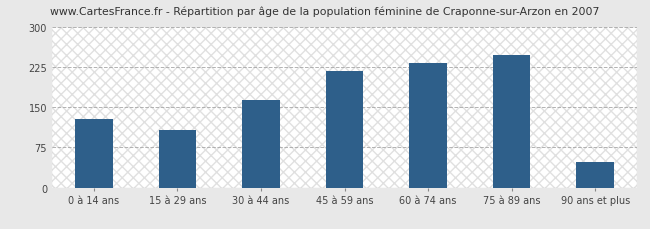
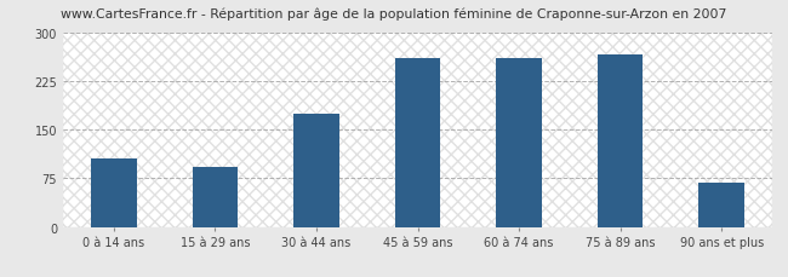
0 à 14 ans: 127 -> 106
15 à 29 ans: 107 -> 92
30 à 44 ans: 163 -> 174
45 à 59 ans: 218 -> 260
60 à 74 ans: 232 -> 260
75 à 89 ans: 248 -> 266
90 ans et plus: 47 -> 68
